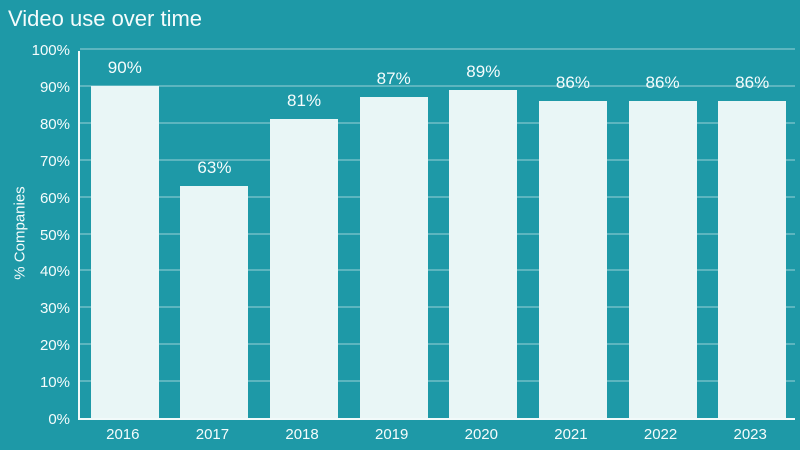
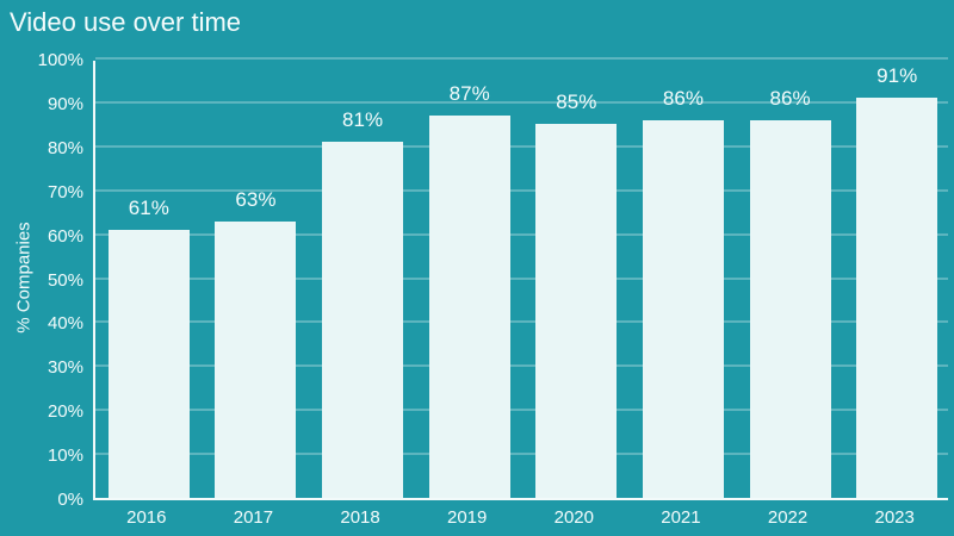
2016: 90% -> 61%
2020: 89% -> 85%
2023: 86% -> 91%
